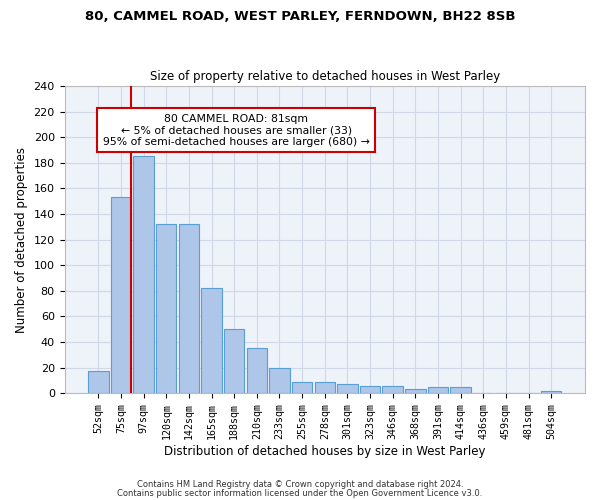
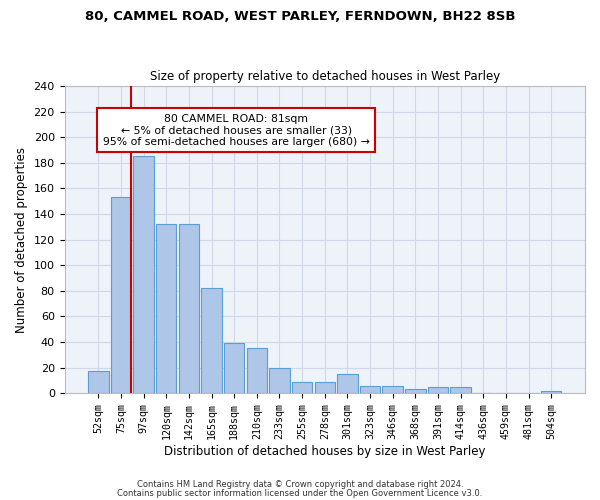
188sqm: 50 -> 39
301sqm: 7 -> 15
